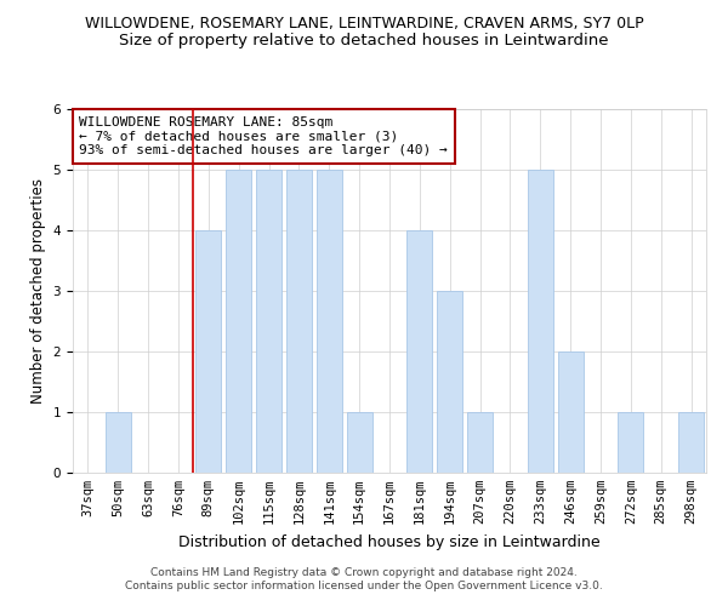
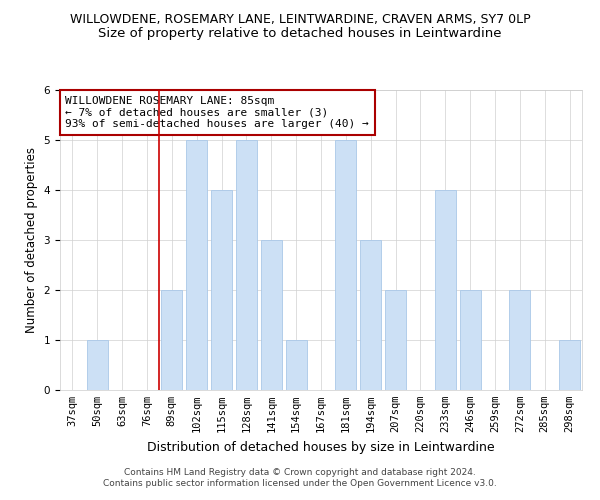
89sqm: 4 -> 2
115sqm: 5 -> 4
141sqm: 5 -> 3
181sqm: 4 -> 5
207sqm: 1 -> 2
233sqm: 5 -> 4
272sqm: 1 -> 2
